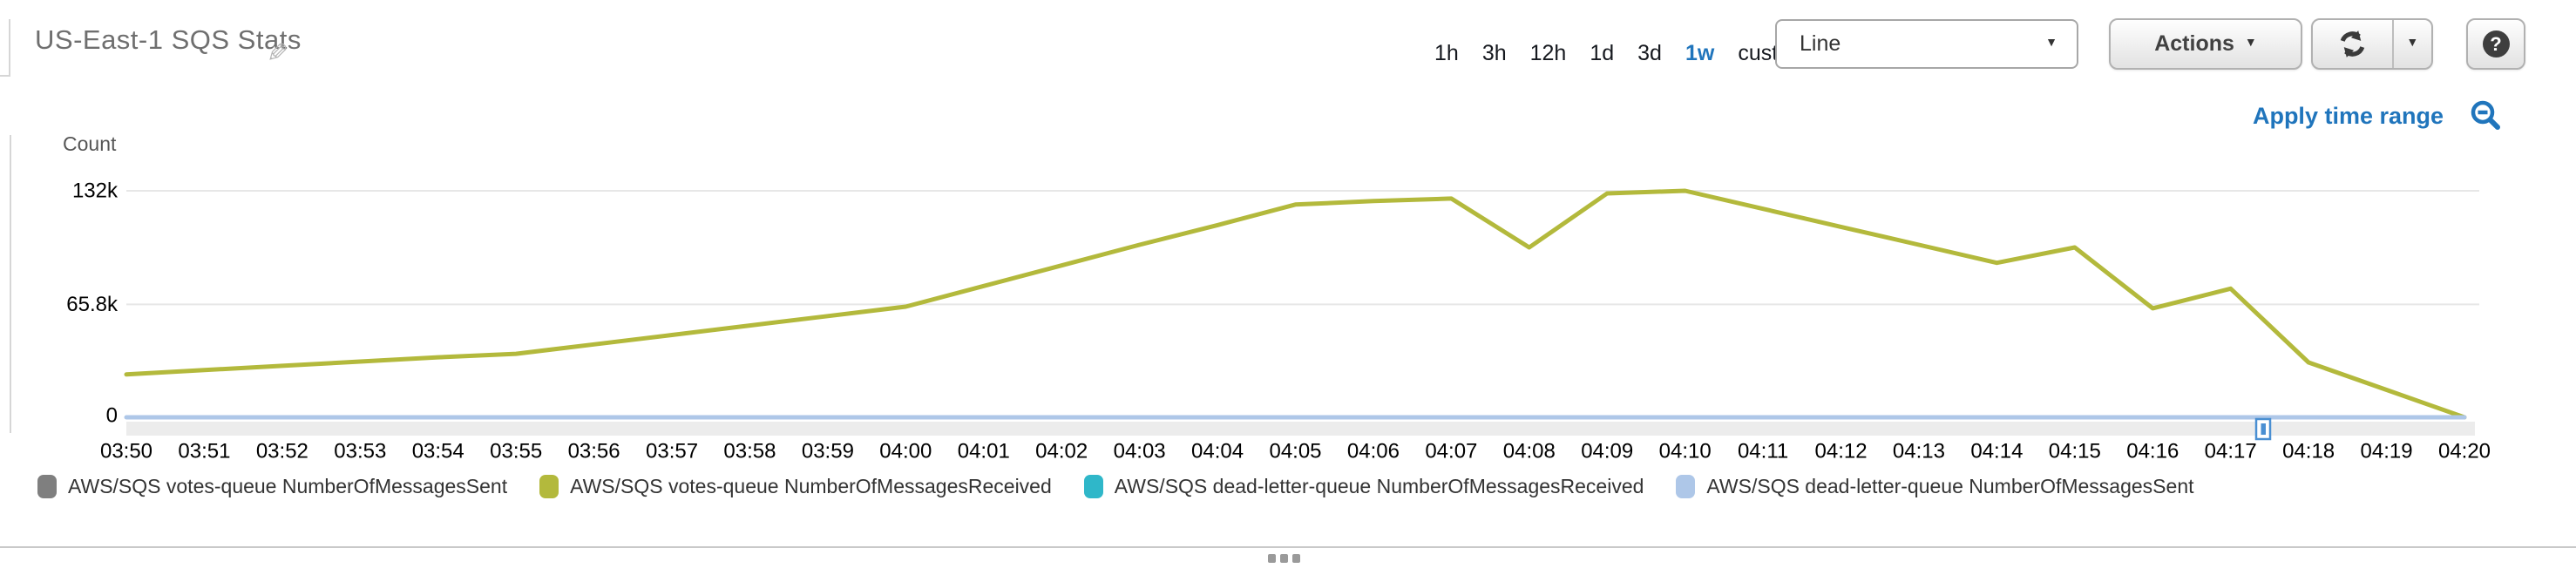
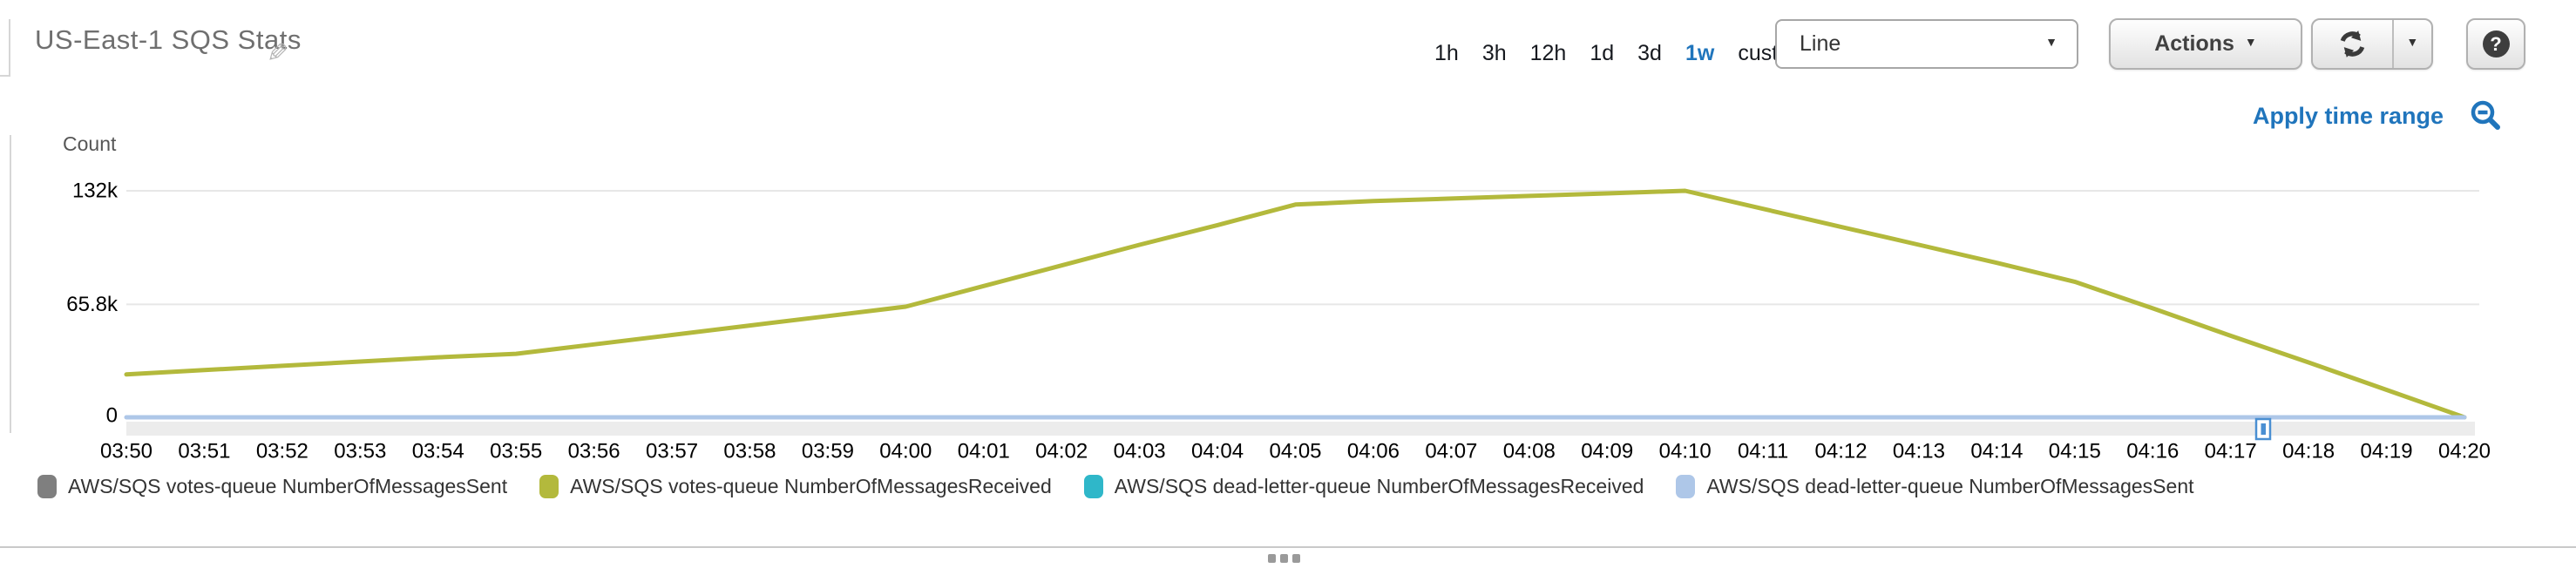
AWS/SQS votes-queue NumberOfMessagesReceived/04:08: 99k -> 129k
AWS/SQS votes-queue NumberOfMessagesReceived/04:15: 99k -> 79k
AWS/SQS votes-queue NumberOfMessagesReceived/04:17: 75k -> 48k
